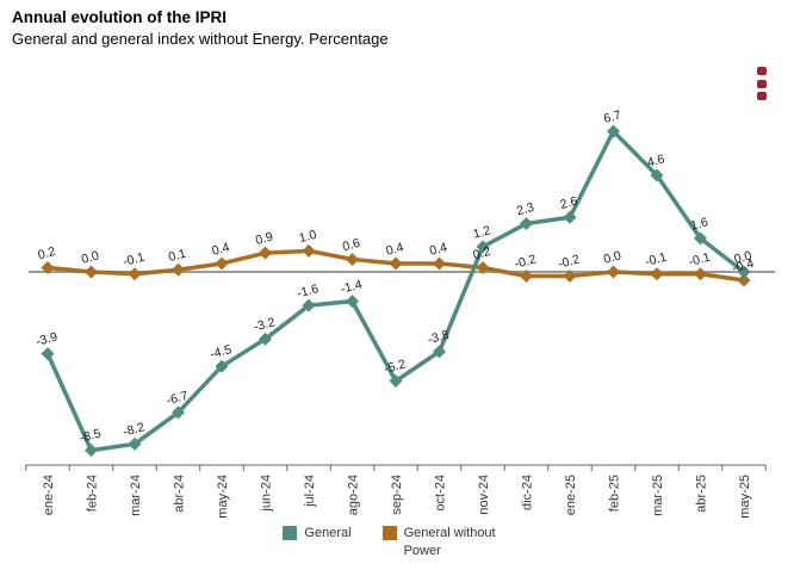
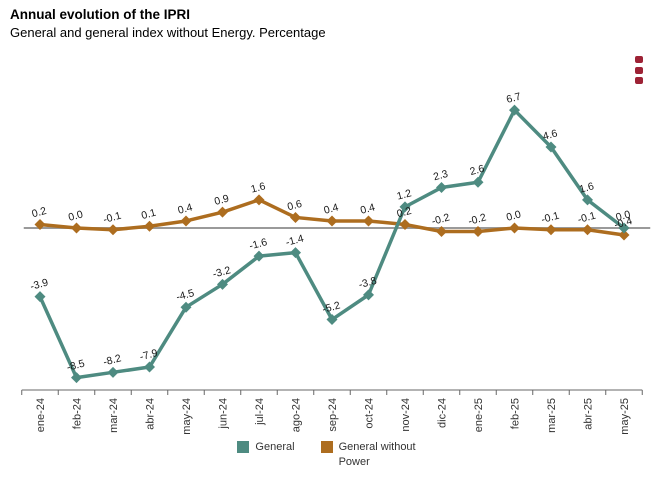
General/abr-24: -6.7 -> -7.9
General without Power/jul-24: 1.0 -> 1.6
